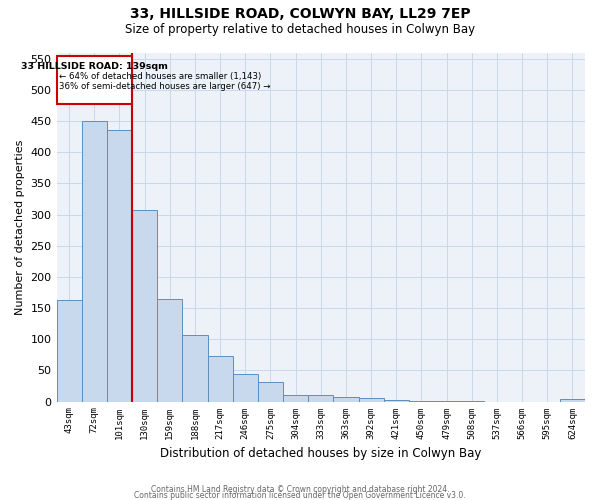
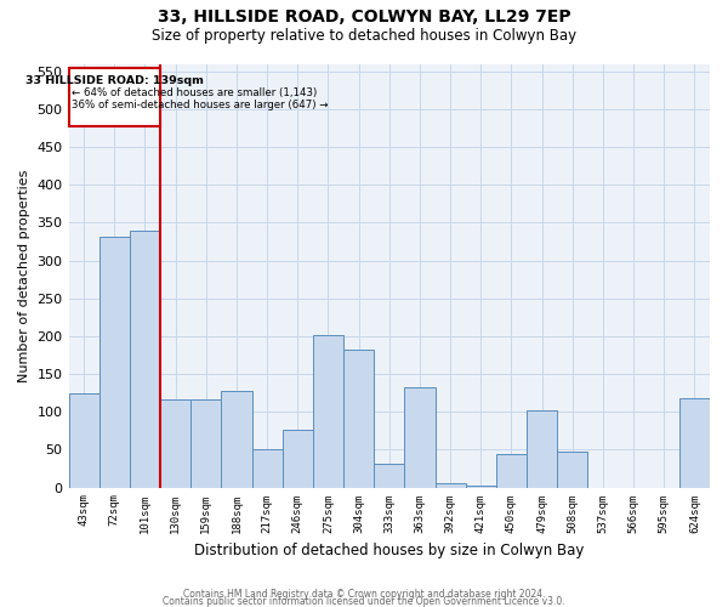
43sqm: 163 -> 124
72sqm: 450 -> 332
101sqm: 435 -> 340
130sqm: 307 -> 116
159sqm: 165 -> 116
188sqm: 106 -> 128
217sqm: 73 -> 50
246sqm: 44 -> 76
275sqm: 32 -> 202
304sqm: 10 -> 182
333sqm: 10 -> 32
363sqm: 8 -> 132
450sqm: 1 -> 44
479sqm: 1 -> 102
508sqm: 1 -> 48
624sqm: 4 -> 118
